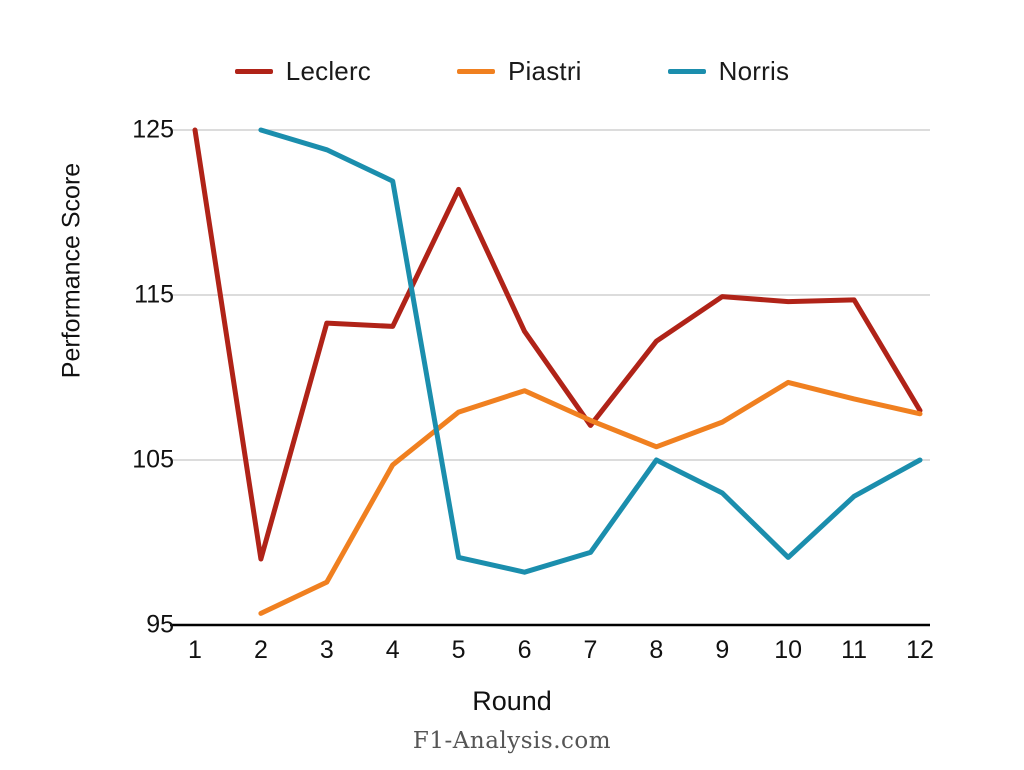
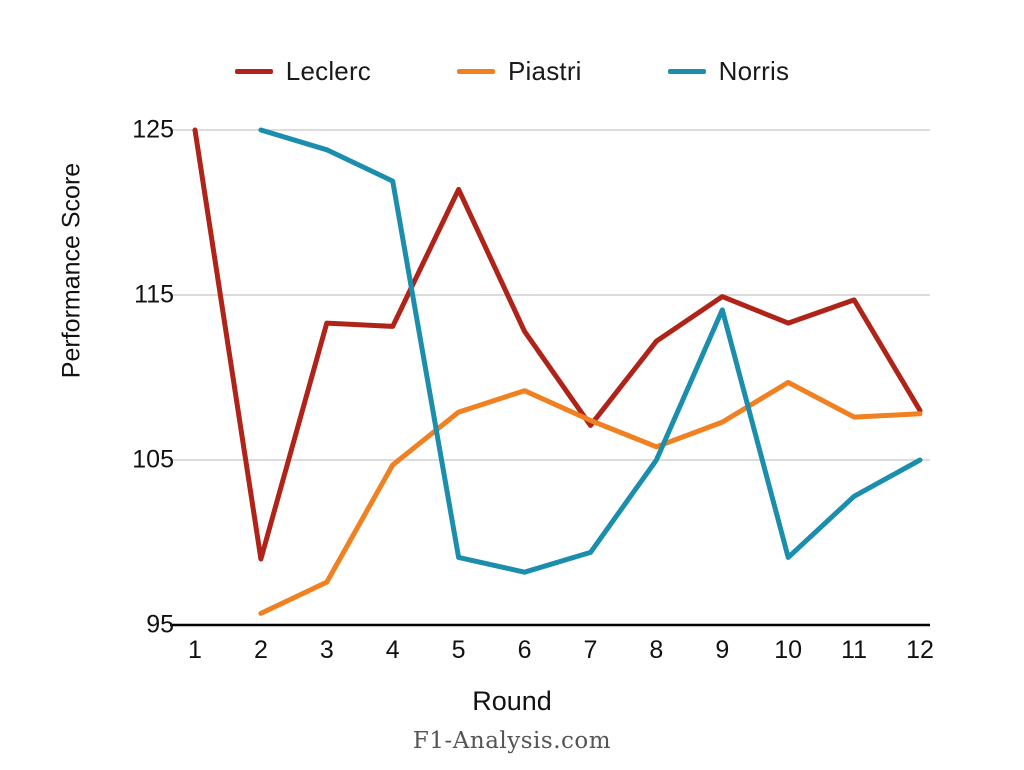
Norris/9: 103.0 -> 114.1
Leclerc/10: 114.6 -> 113.3
Piastri/11: 108.7 -> 107.6
